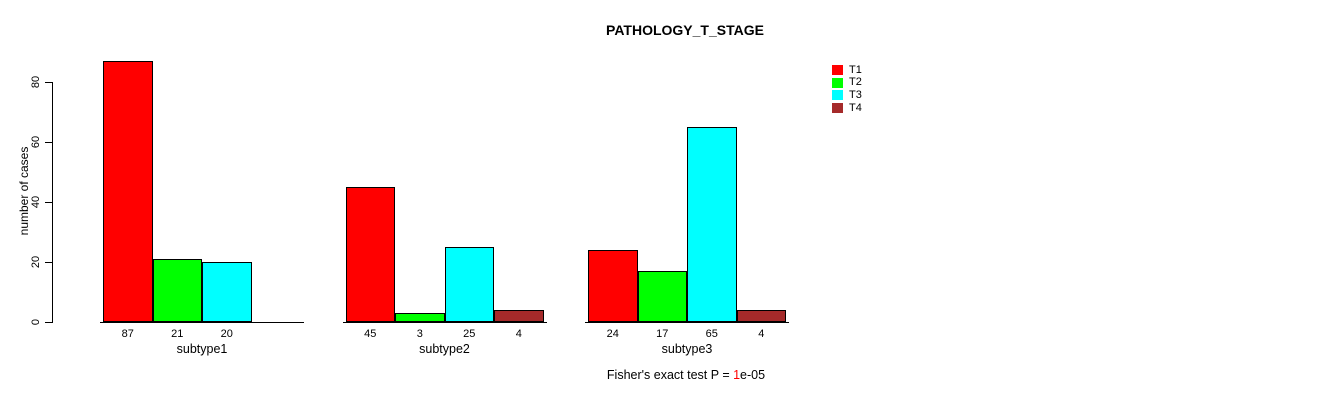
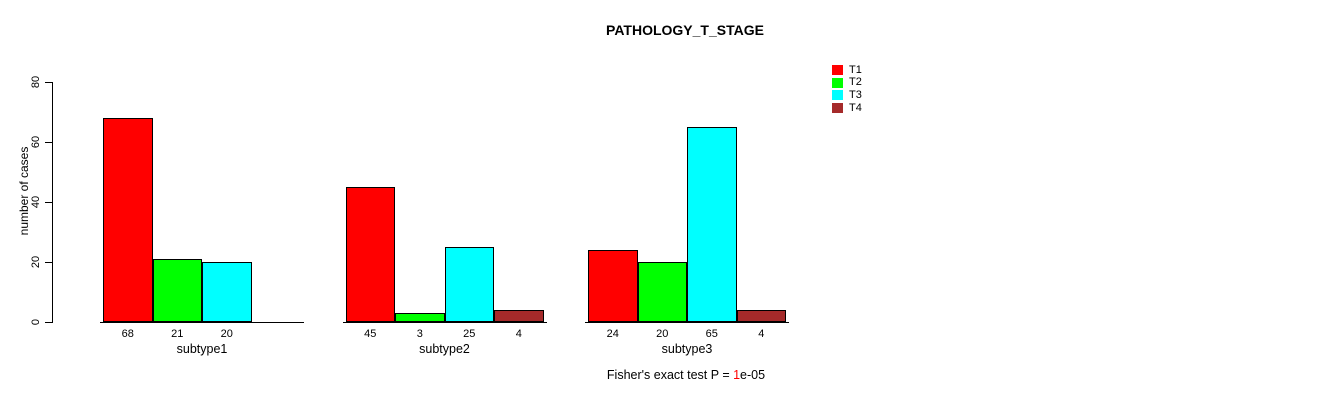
T1/subtype1: 87 -> 68
T2/subtype3: 17 -> 20
